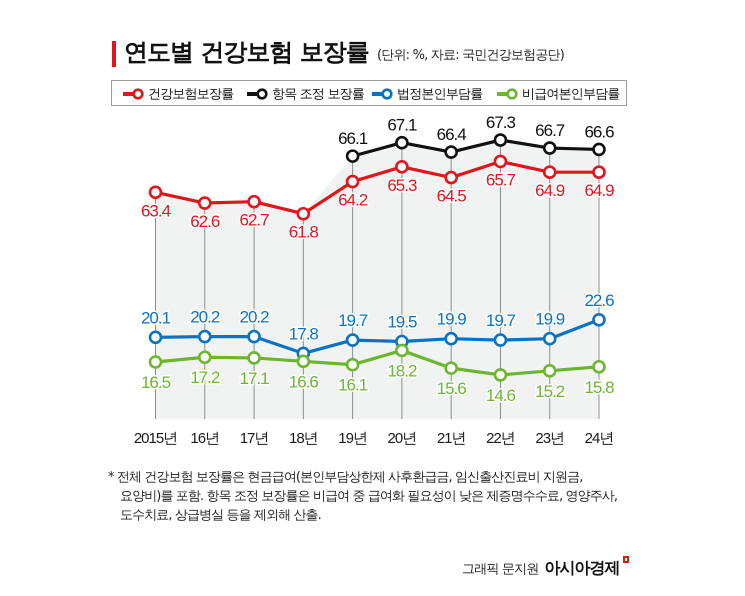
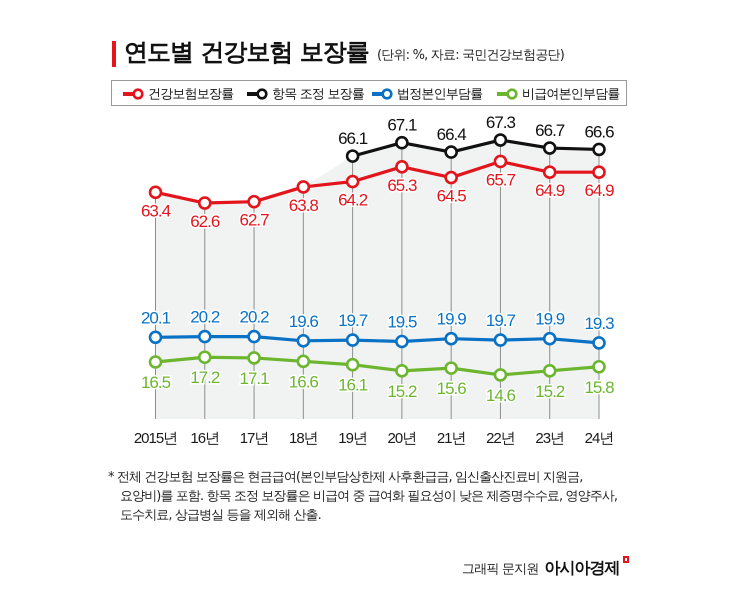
건강보험보장률/18년: 61.8 -> 63.8
법정본인부담률/18년: 17.8 -> 19.6
비급여본인부담률/20년: 18.2 -> 15.2
법정본인부담률/24년: 22.6 -> 19.3
